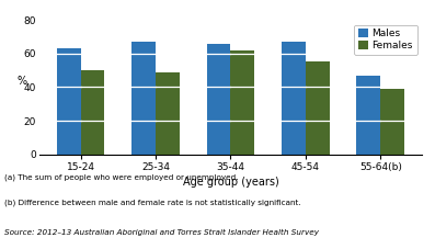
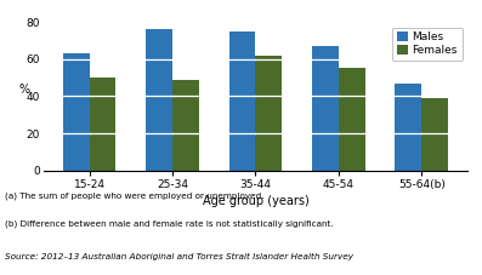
Males/25-34: 67 -> 76
Males/35-44: 66 -> 75
